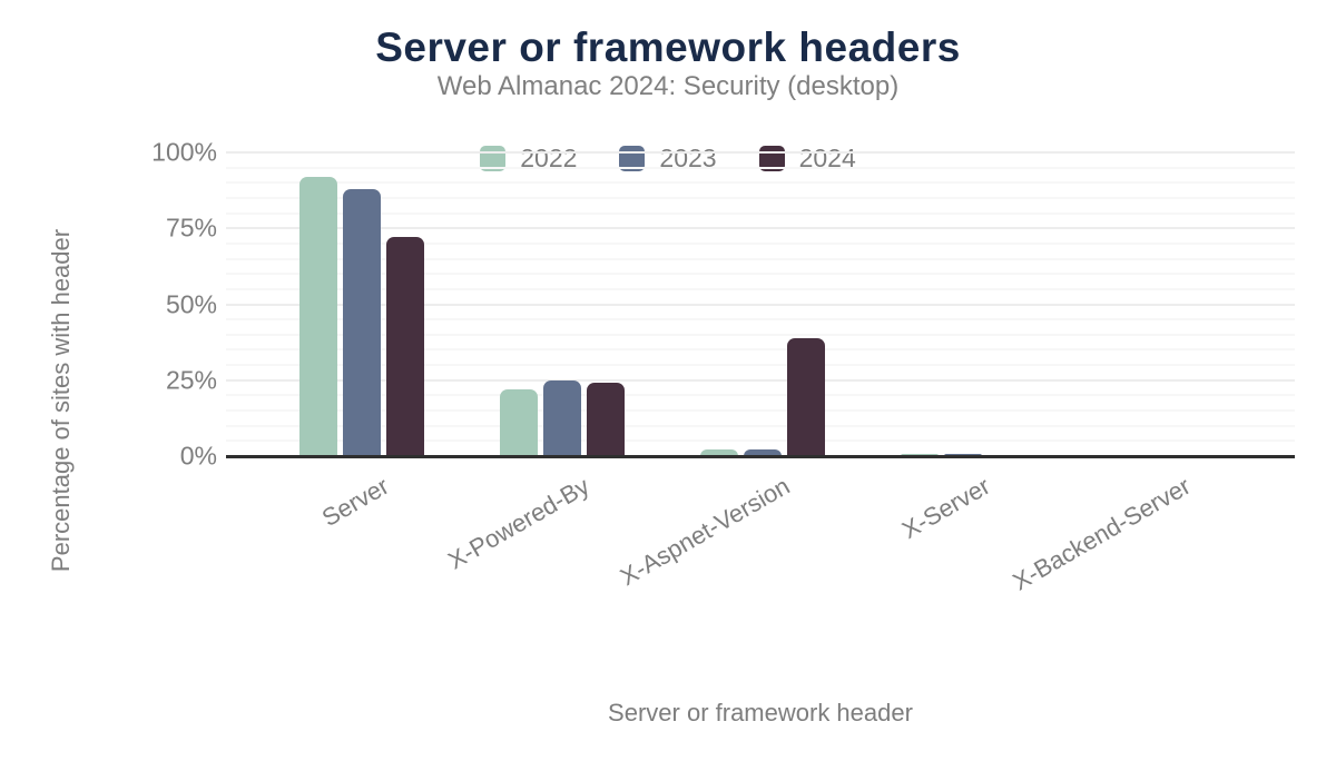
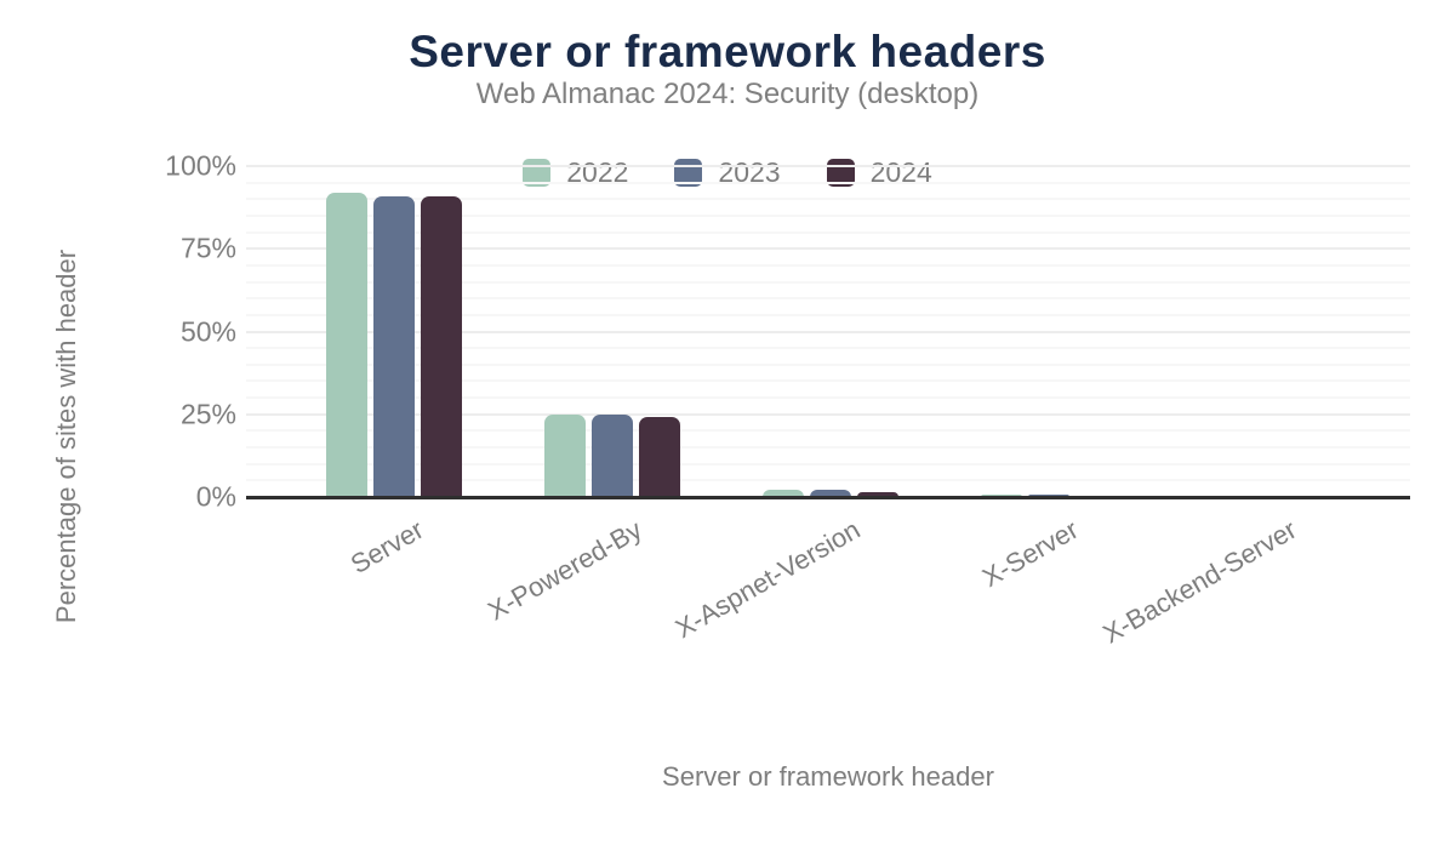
2023/Server: 88% -> 91%
2024/Server: 72% -> 91%
2022/X-Powered-By: 22% -> 25%
2024/X-Aspnet-Version: 39% -> 1%
